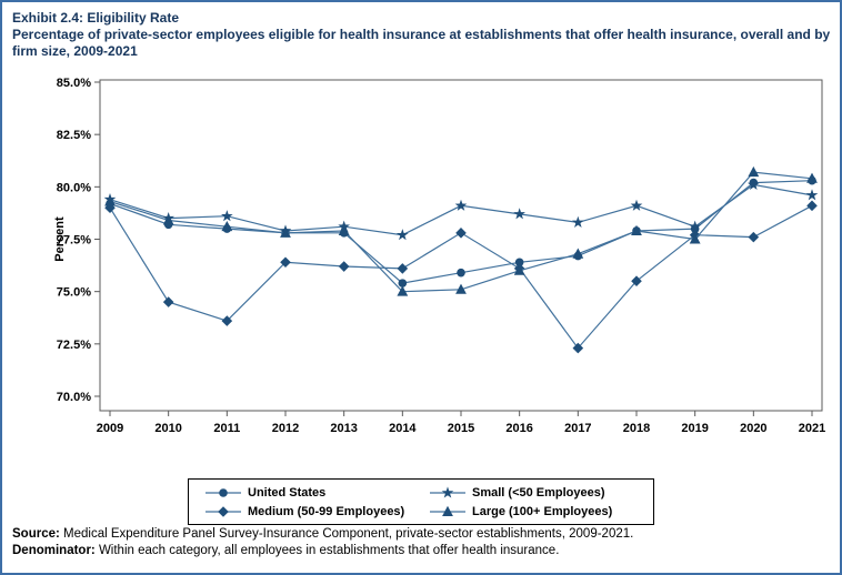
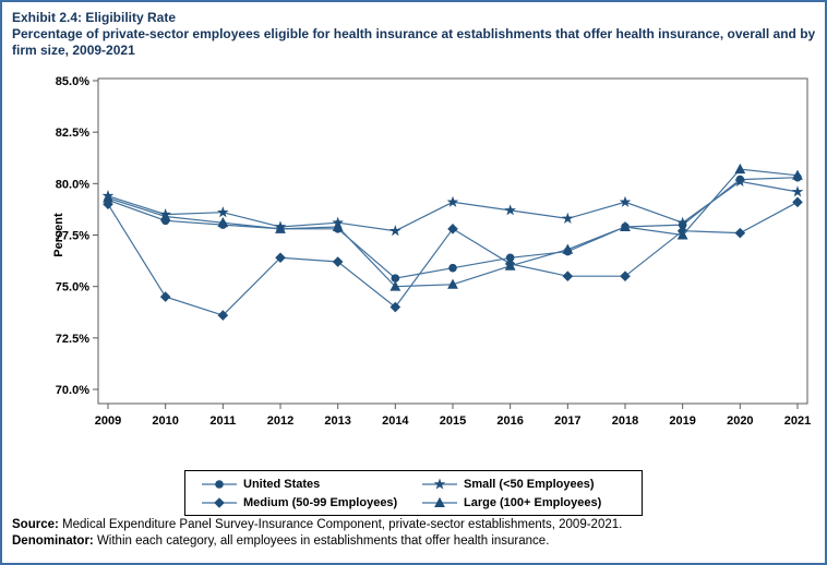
Medium (50-99 Employees)/2014: 76.1% -> 74.0%
Medium (50-99 Employees)/2017: 72.3% -> 75.5%
